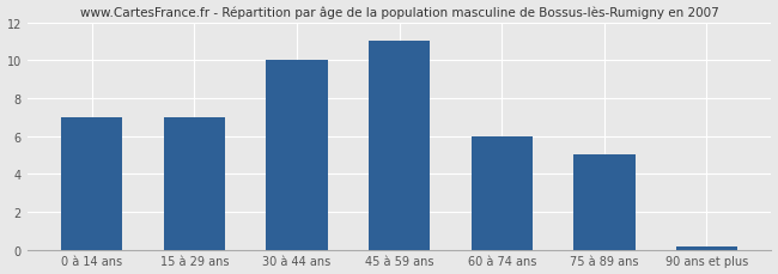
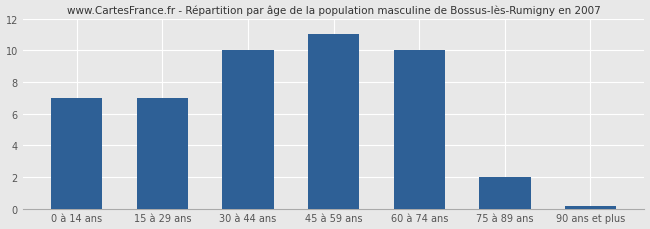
60 à 74 ans: 6.0 -> 10.0
75 à 89 ans: 5.0 -> 2.0
